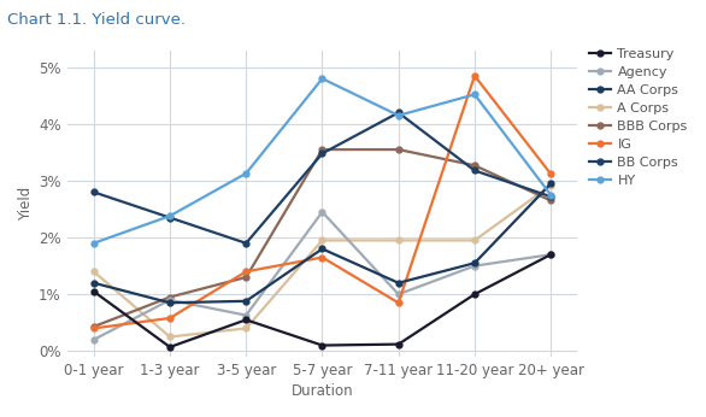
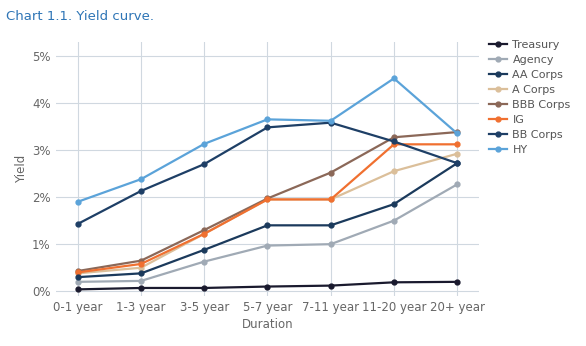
Treasury/0-1 year: 1.05% -> 0.04%
AA Corps/0-1 year: 1.20% -> 0.30%
A Corps/0-1 year: 1.40% -> 0.38%
BB Corps/0-1 year: 2.80% -> 1.43%
Agency/1-3 year: 0.90% -> 0.22%
AA Corps/1-3 year: 0.85% -> 0.38%
A Corps/1-3 year: 0.25% -> 0.50%
BBB Corps/1-3 year: 0.95% -> 0.65%
BB Corps/1-3 year: 2.35% -> 2.13%
Treasury/3-5 year: 0.55% -> 0.07%
A Corps/3-5 year: 0.40% -> 1.22%
IG/3-5 year: 1.40% -> 1.22%
BB Corps/3-5 year: 1.90% -> 2.70%
Agency/5-7 year: 2.45% -> 0.97%
AA Corps/5-7 year: 1.80% -> 1.40%
BBB Corps/5-7 year: 3.55% -> 1.97%
IG/5-7 year: 1.65% -> 1.95%
HY/5-7 year: 4.80% -> 3.65%
AA Corps/7-11 year: 1.20% -> 1.40%
BBB Corps/7-11 year: 3.55% -> 2.52%
IG/7-11 year: 0.85% -> 1.95%
BB Corps/7-11 year: 4.20% -> 3.58%
HY/7-11 year: 4.15% -> 3.62%
Treasury/11-20 year: 1.00% -> 0.19%
AA Corps/11-20 year: 1.55% -> 1.85%
A Corps/11-20 year: 1.95% -> 2.55%
IG/11-20 year: 4.85% -> 3.12%
Treasury/20+ year: 1.70% -> 0.20%
Agency/20+ year: 1.70% -> 2.27%
AA Corps/20+ year: 2.95% -> 2.72%
BBB Corps/20+ year: 2.65% -> 3.38%
HY/20+ year: 2.75% -> 3.35%
